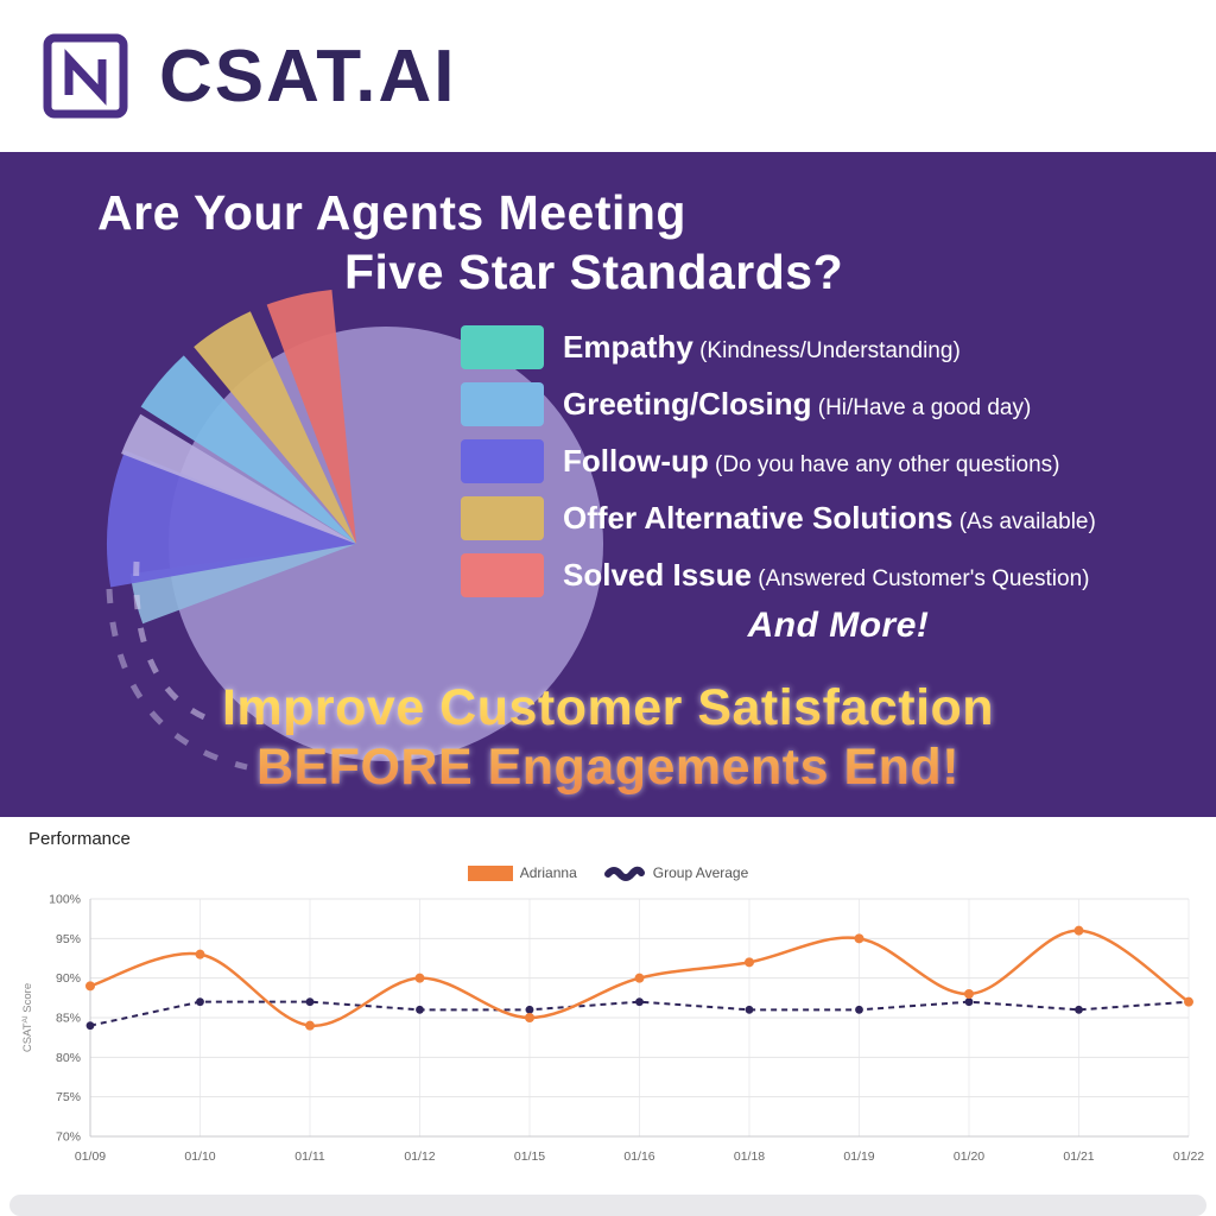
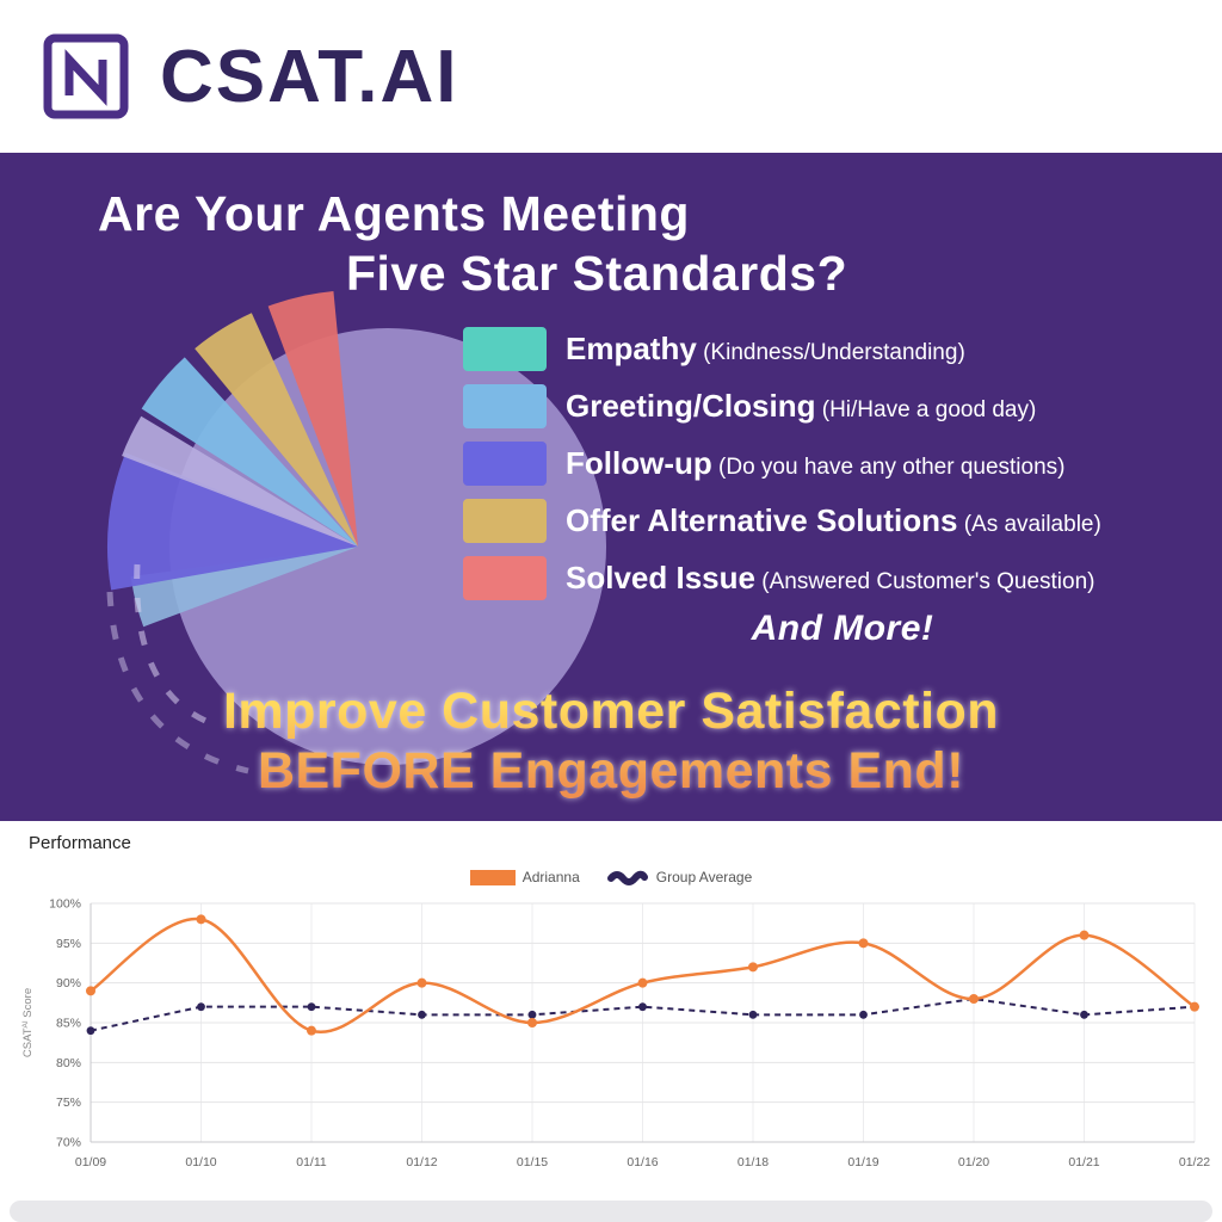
Adrianna/01/10: 93% -> 98%
Group Average/01/20: 87% -> 88%
